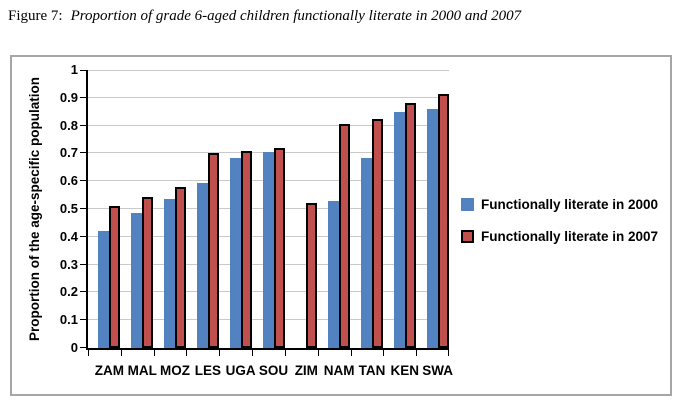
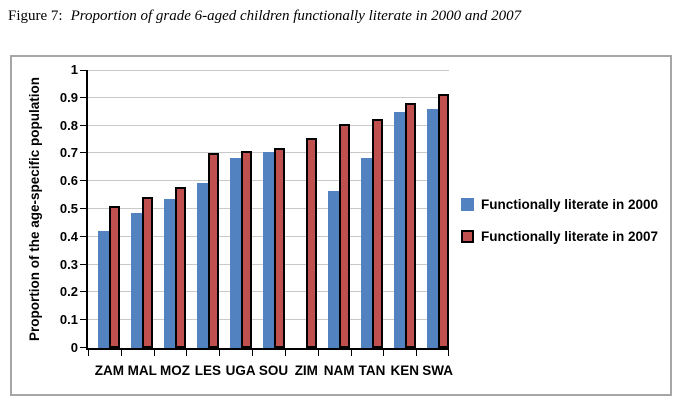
Functionally literate in 2007/ZIM: 0.52 -> 0.76
Functionally literate in 2000/NAM: 0.53 -> 0.56
